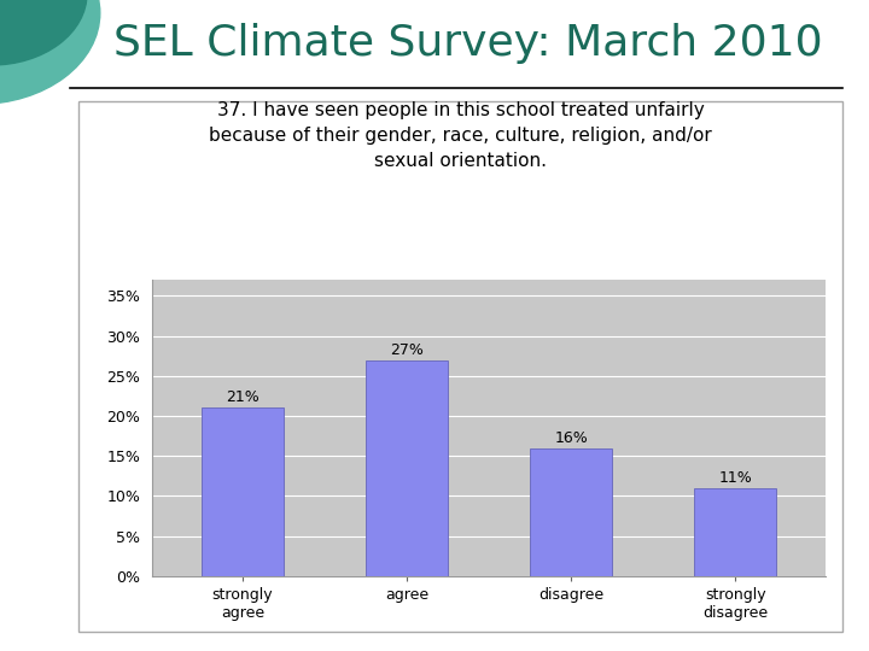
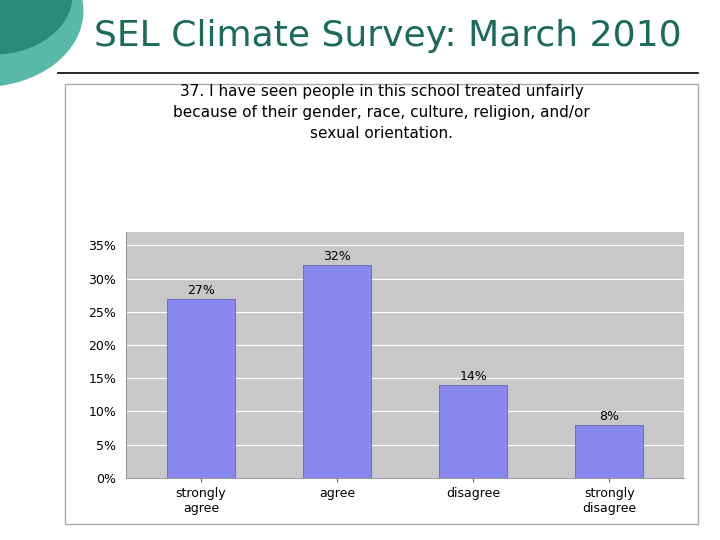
strongly agree: 21% -> 27%
agree: 27% -> 32%
disagree: 16% -> 14%
strongly disagree: 11% -> 8%
